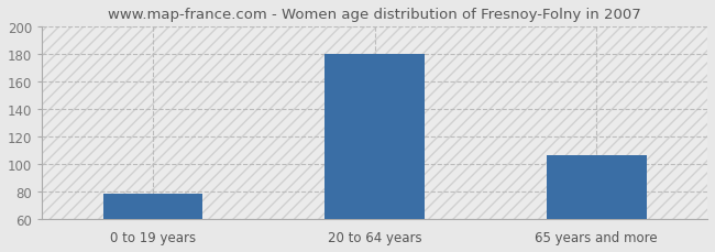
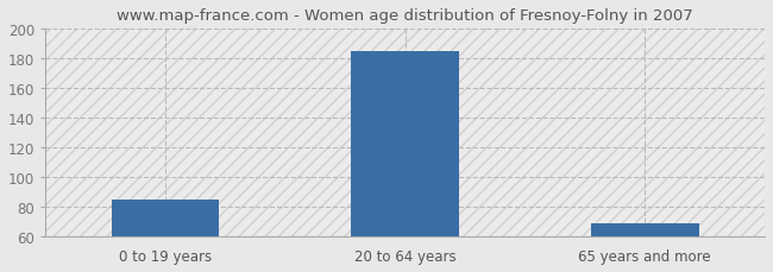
0 to 19 years: 79 -> 85
20 to 64 years: 180 -> 185
65 years and more: 107 -> 69
